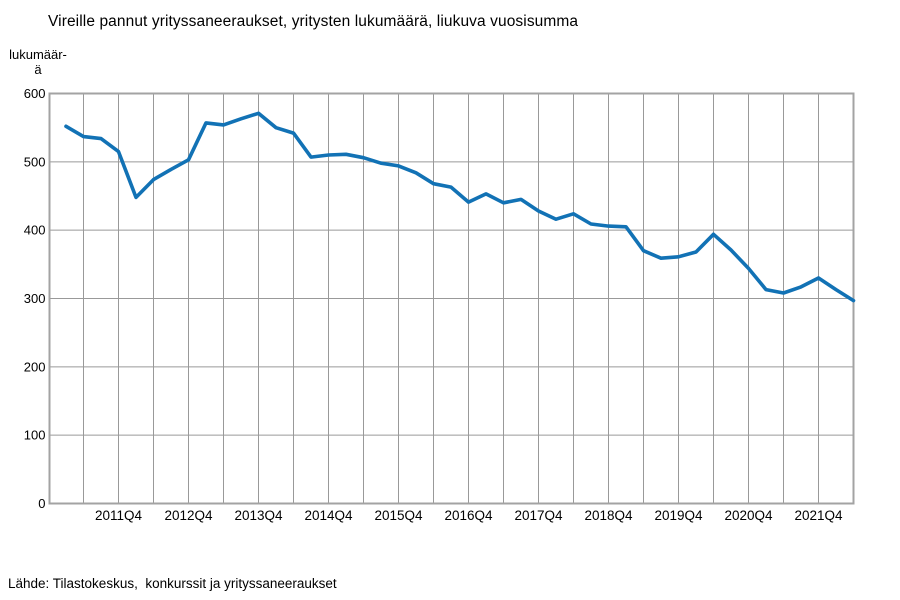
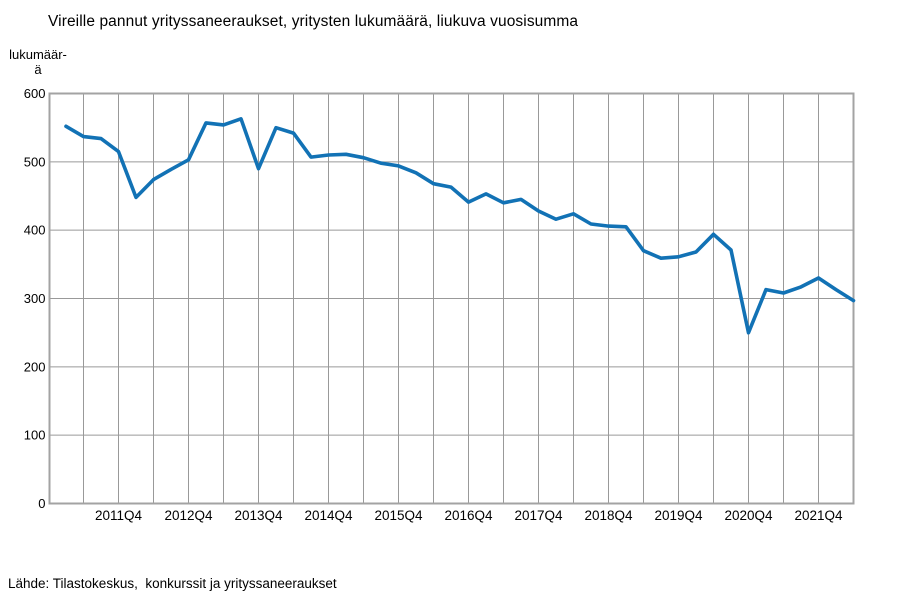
2013Q4: 570 -> 490
2020Q4: 340 -> 250
